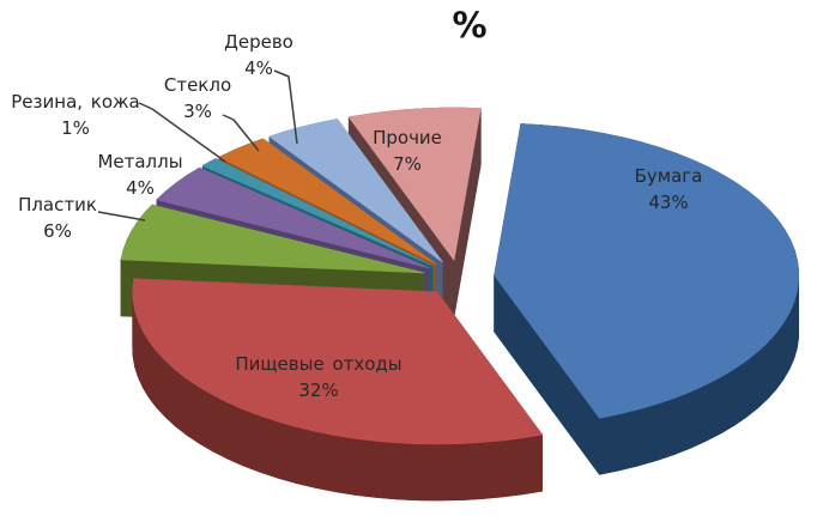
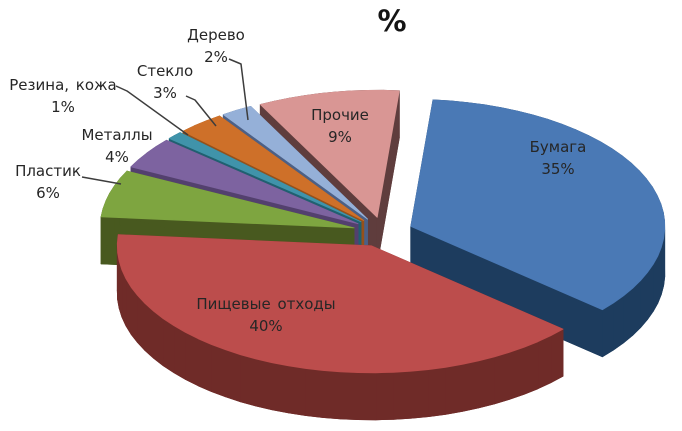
Бумага: 43% -> 35%
Пищевые отходы: 32% -> 40%
Дерево: 4% -> 2%
Прочие: 7% -> 9%
